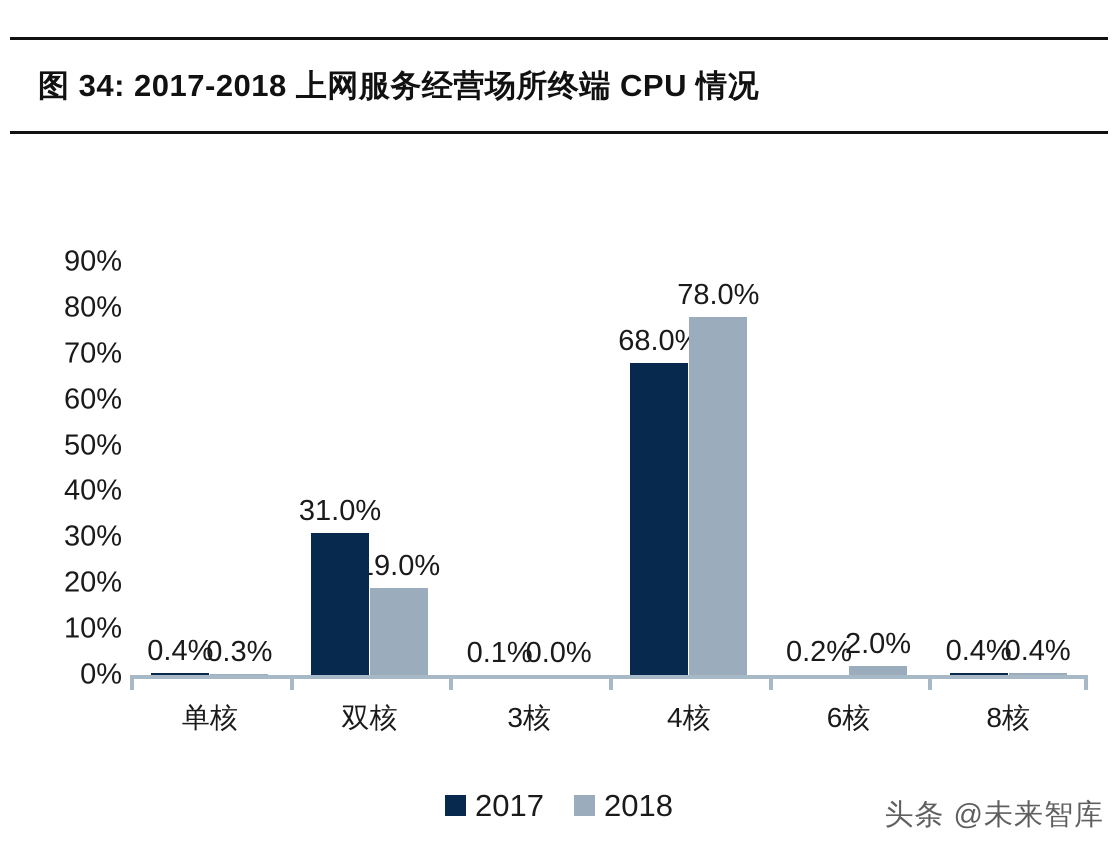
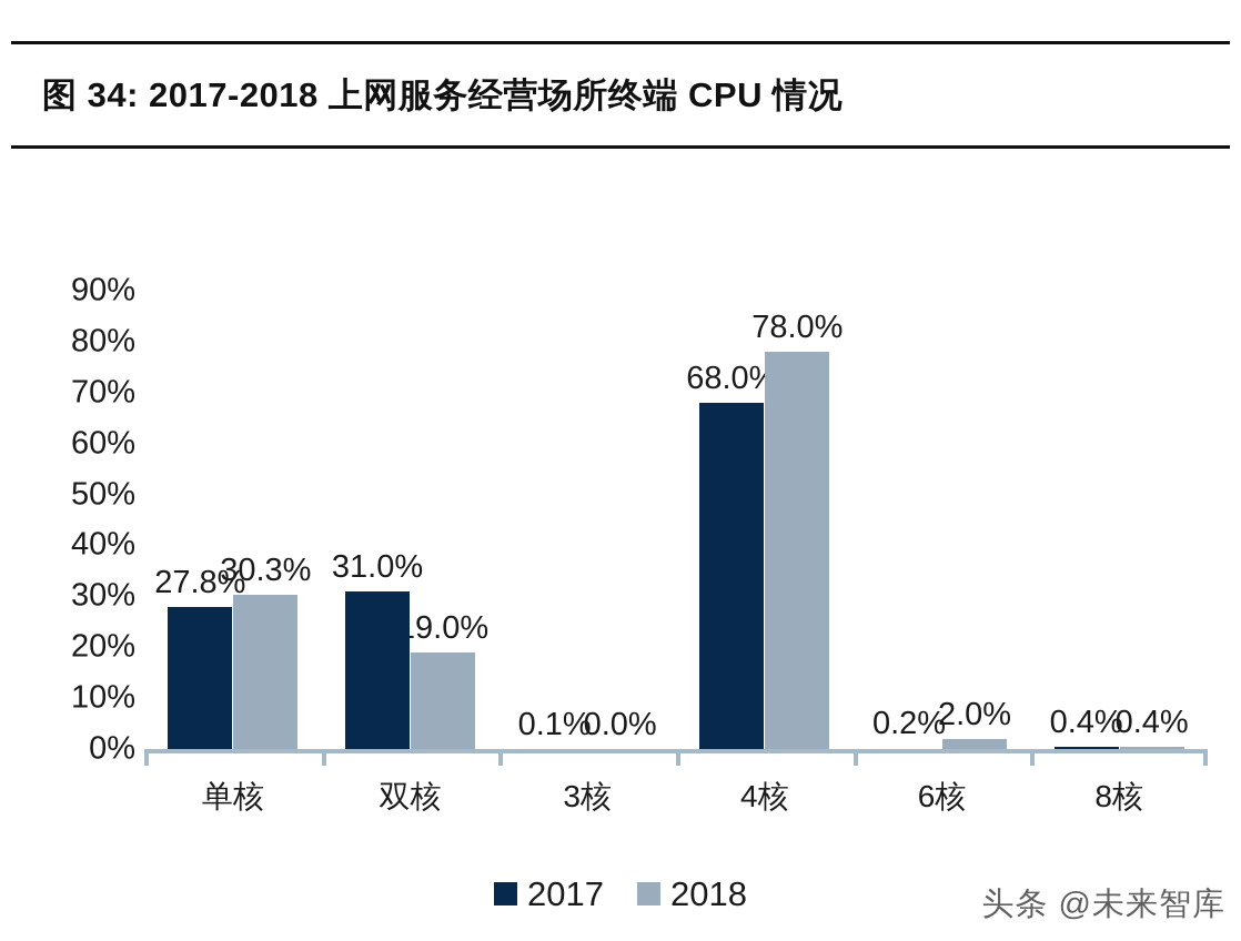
2017/单核: 0.4% -> 27.8%
2018/单核: 0.3% -> 30.3%
